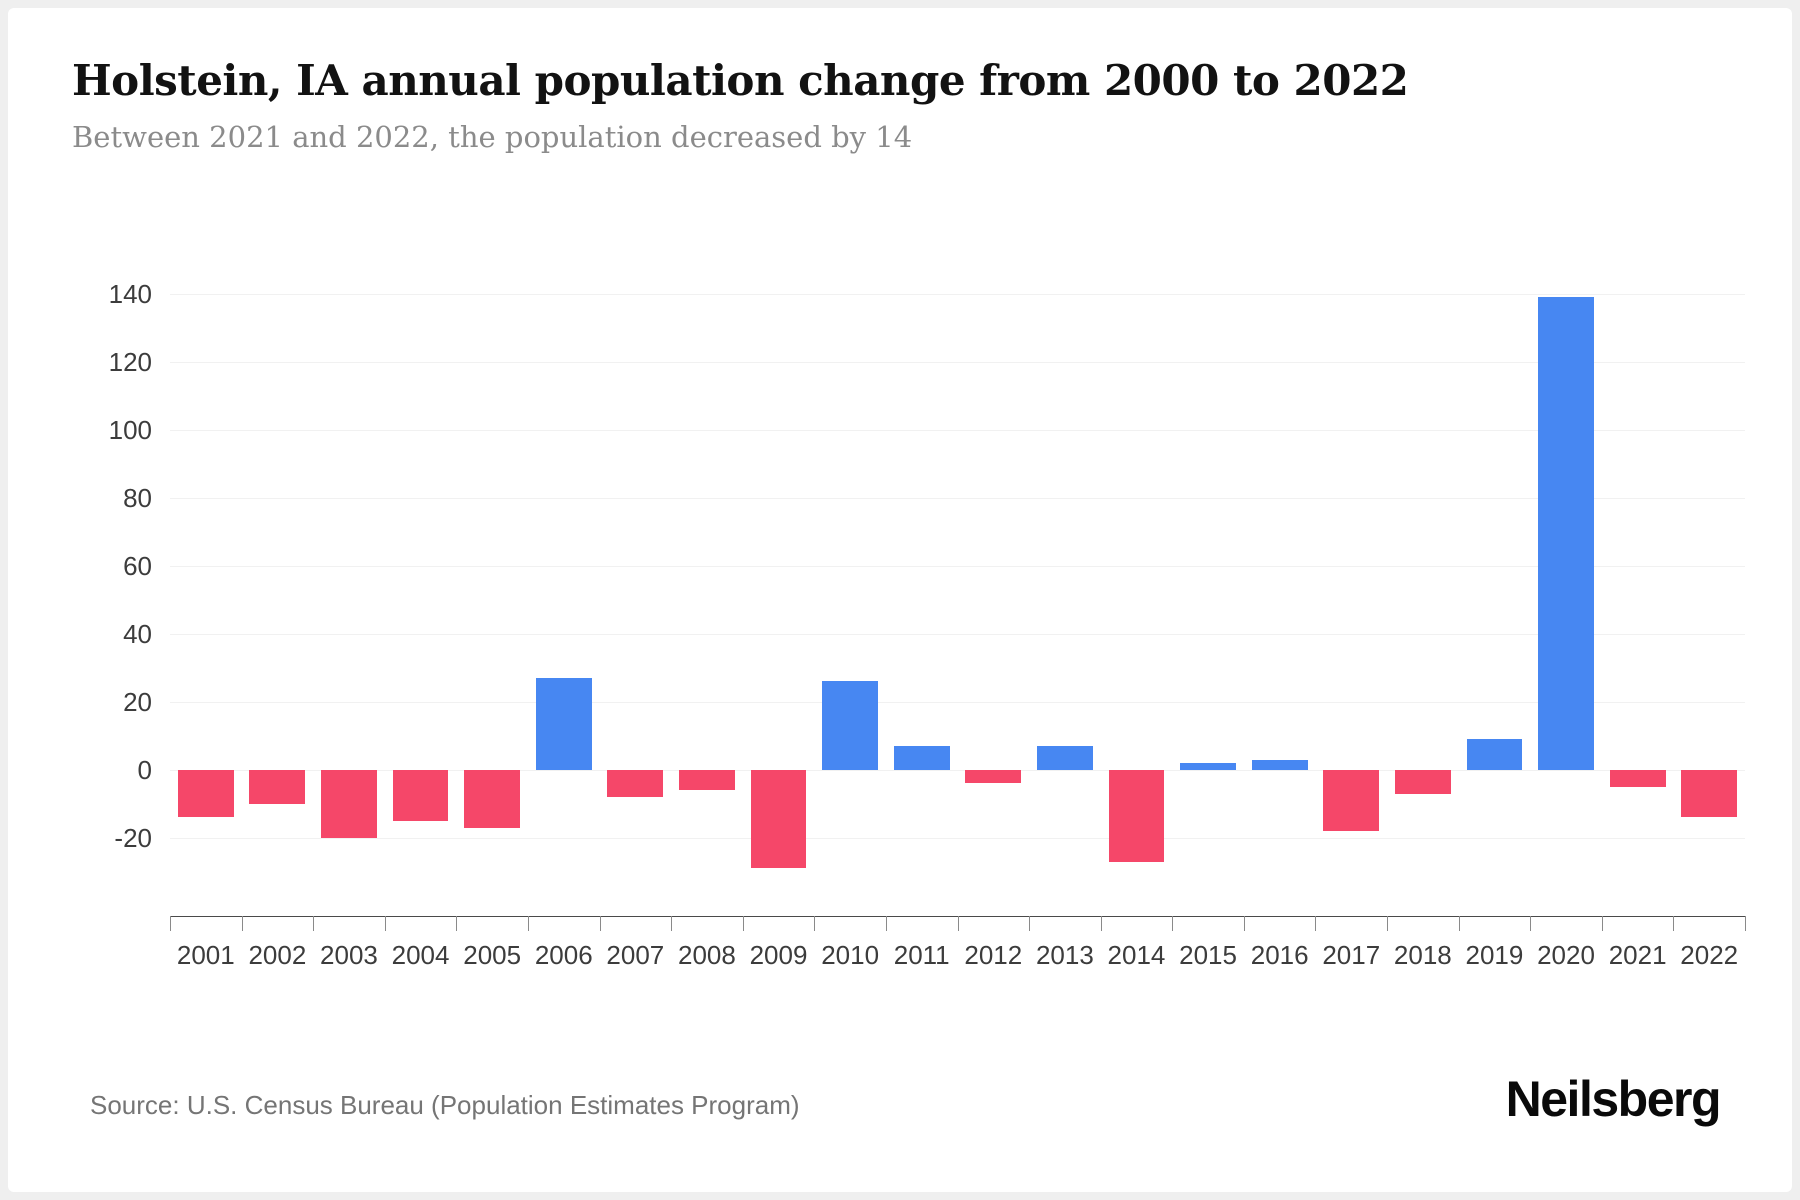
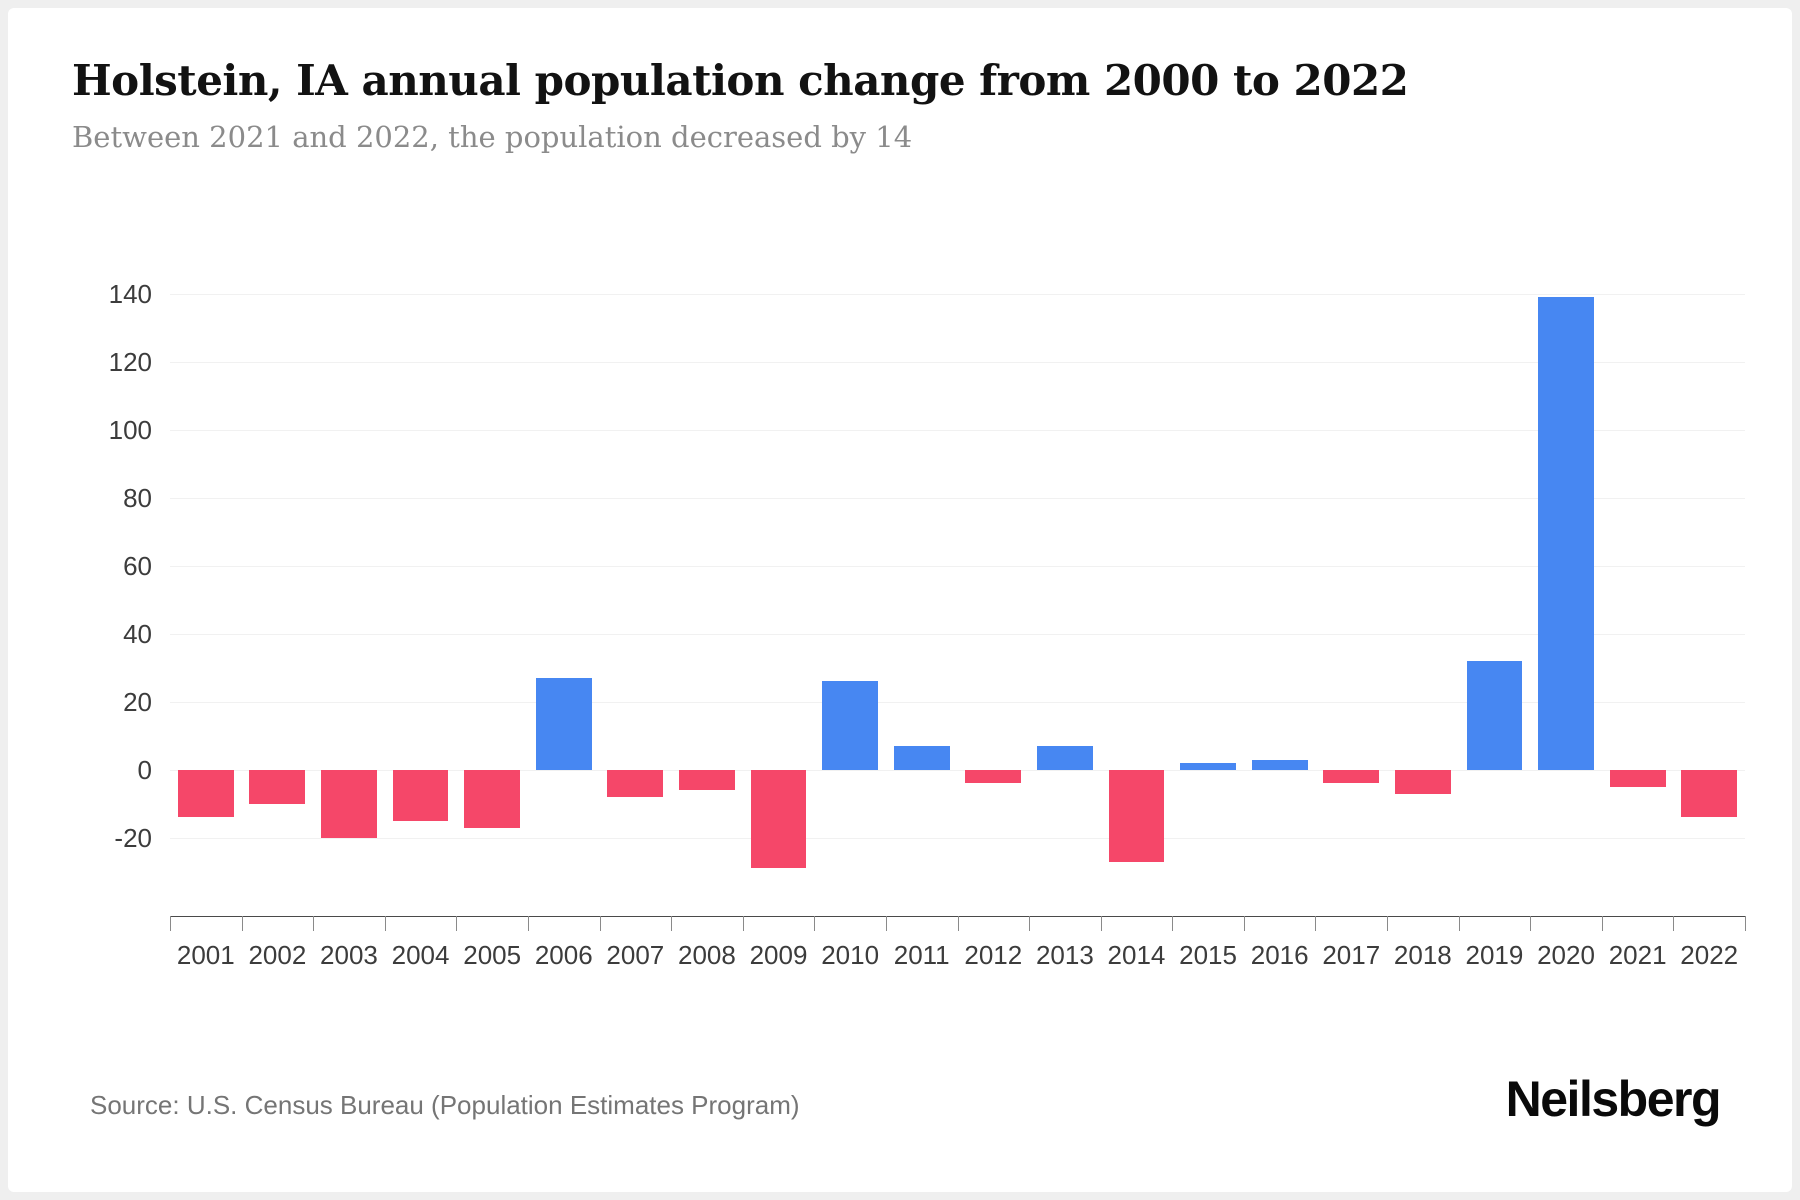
2017: -18 -> -4
2019: 9 -> 32
